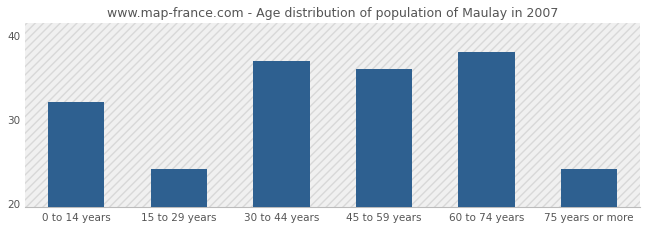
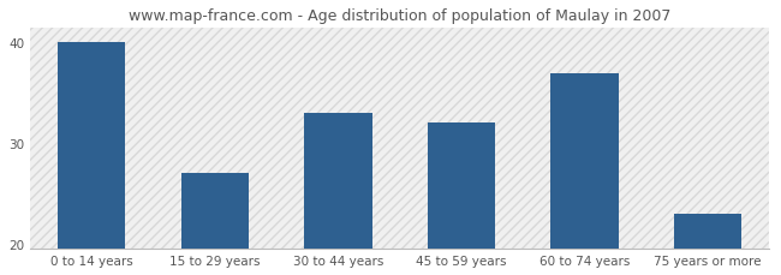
0 to 14 years: 32 -> 40
15 to 29 years: 24 -> 27
30 to 44 years: 37 -> 33
45 to 59 years: 36 -> 32
60 to 74 years: 38 -> 37
75 years or more: 24 -> 23
